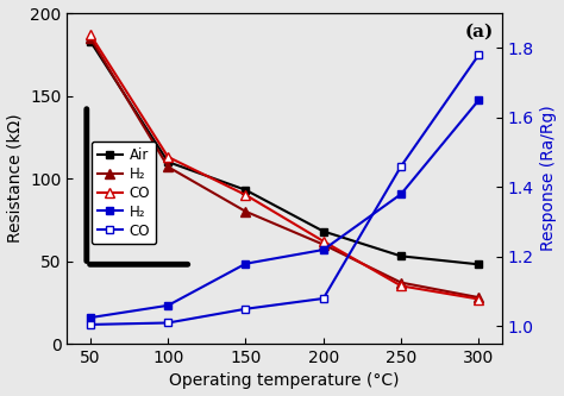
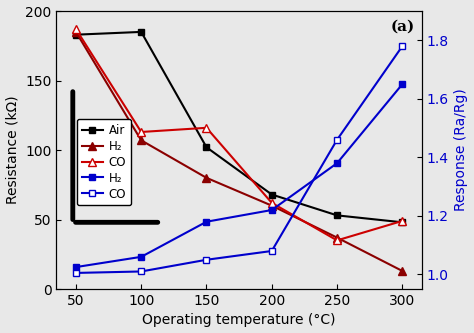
Air/100: 110 -> 185
Air/150: 93 -> 102
CO/150: 90 -> 116
H₂/300: 28 -> 13
CO/300: 27 -> 49
